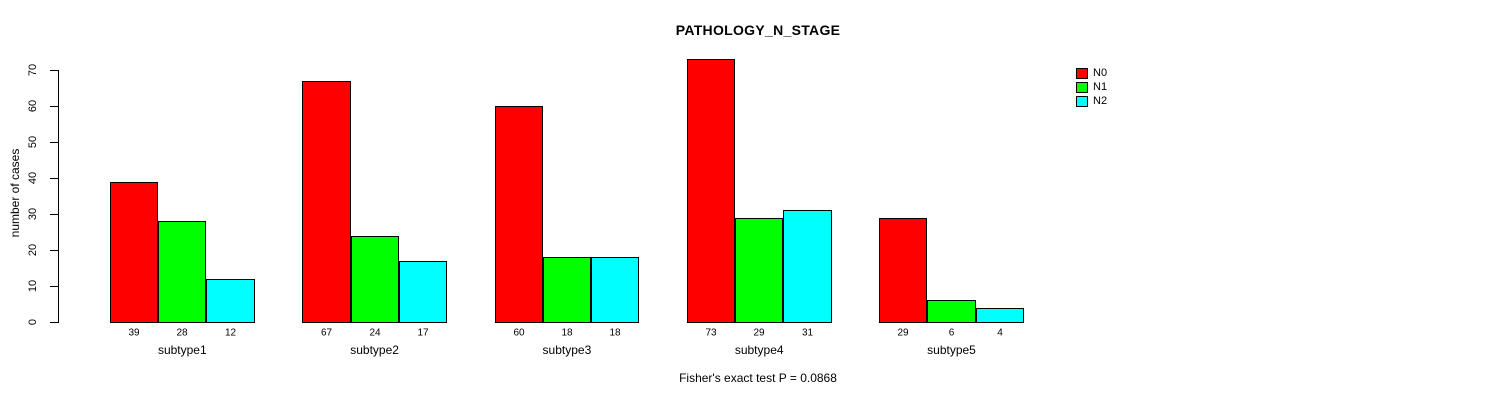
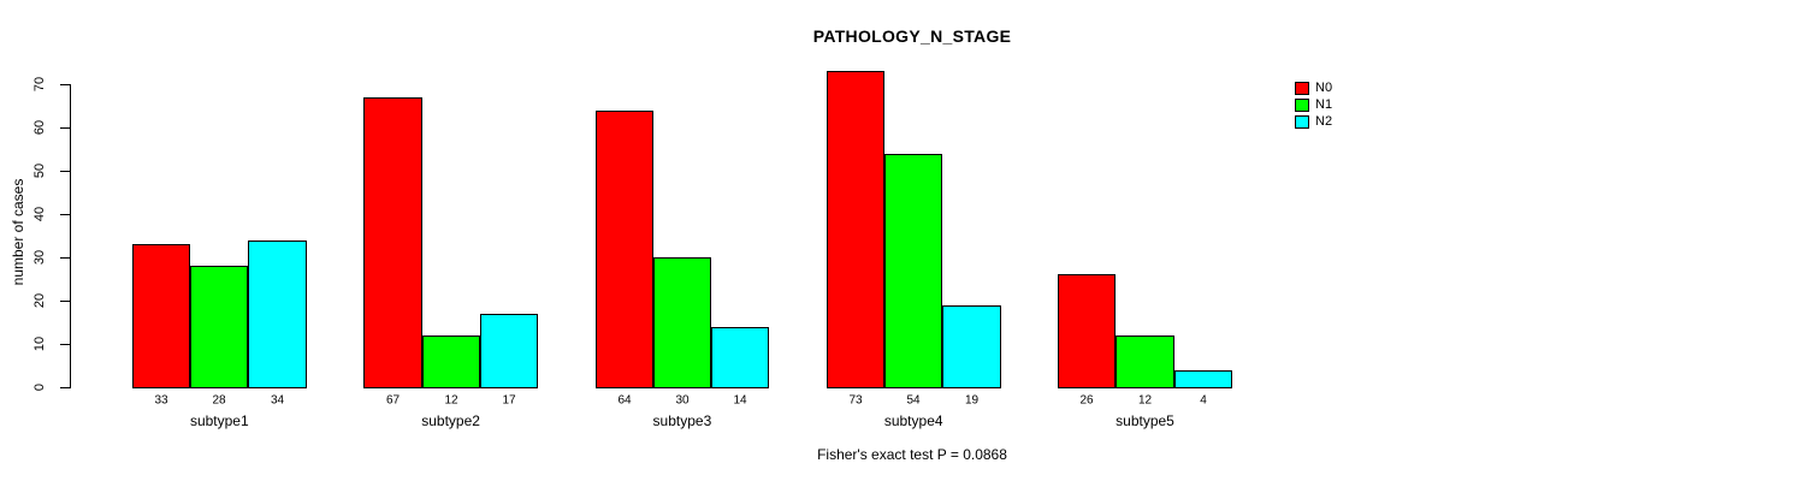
N0/subtype1: 39 -> 33
N2/subtype1: 12 -> 34
N1/subtype2: 24 -> 12
N0/subtype3: 60 -> 64
N1/subtype3: 18 -> 30
N2/subtype3: 18 -> 14
N1/subtype4: 29 -> 54
N2/subtype4: 31 -> 19
N0/subtype5: 29 -> 26
N1/subtype5: 6 -> 12
